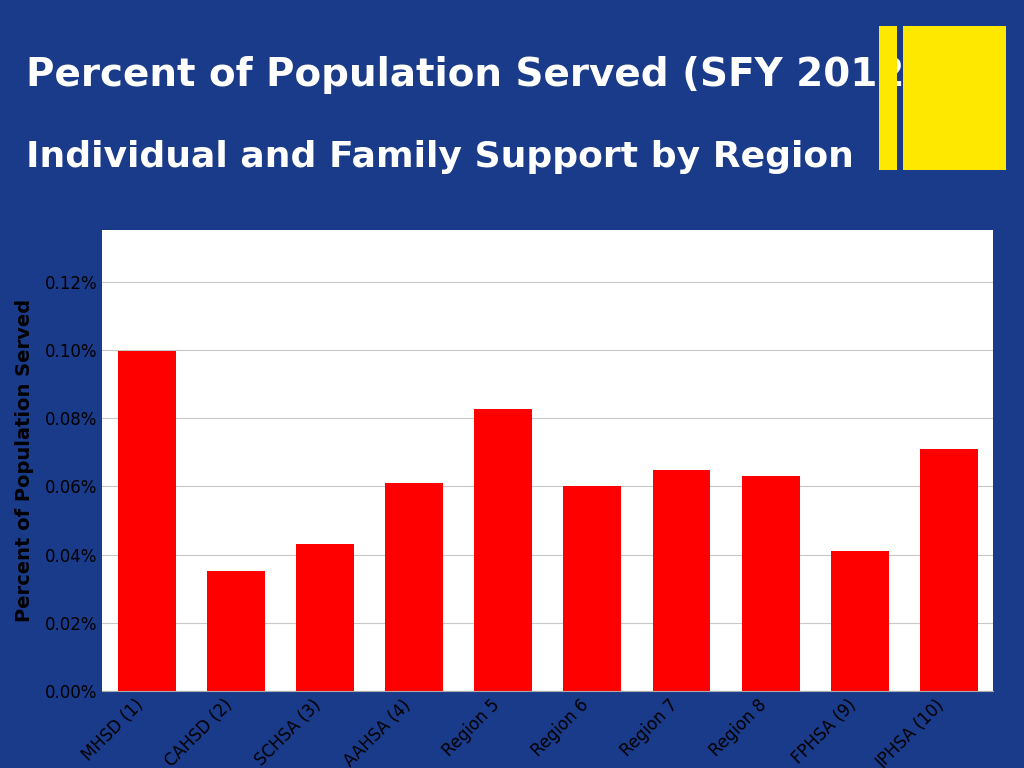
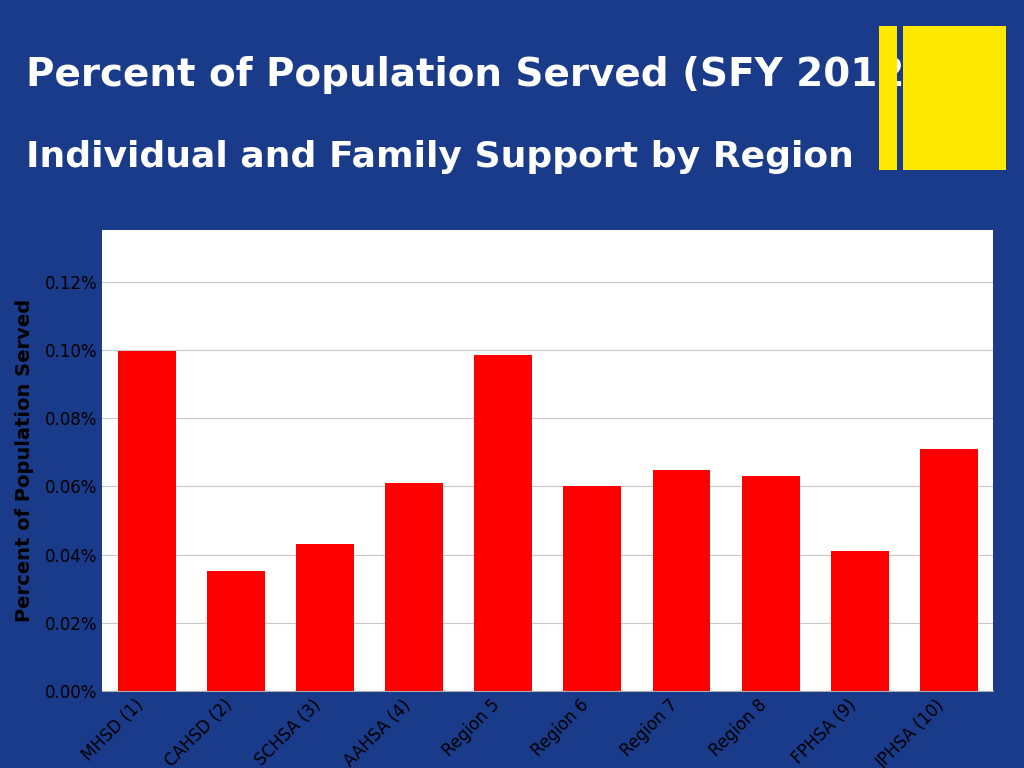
Region 5: 0.0828% -> 0.0985%
